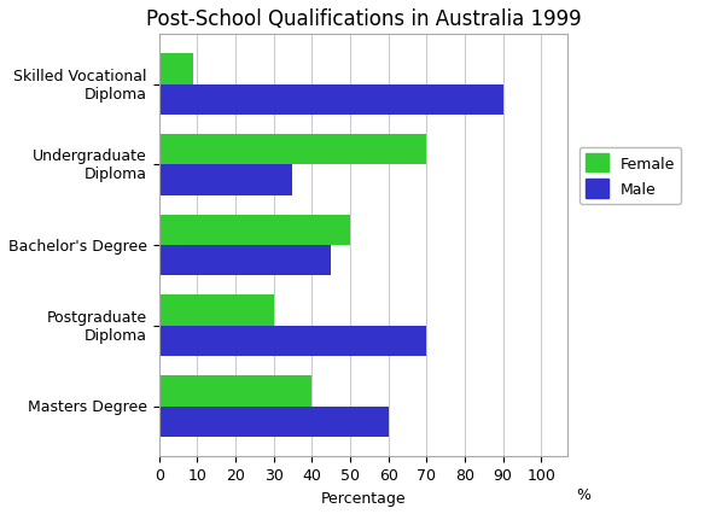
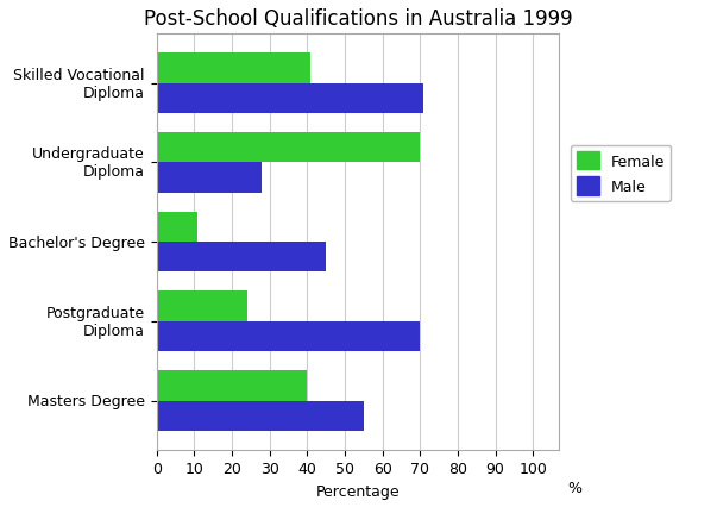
Female/Skilled Vocational Diploma: 9 -> 41
Male/Skilled Vocational Diploma: 90 -> 71
Male/Undergraduate Diploma: 35 -> 28
Female/Bachelor's Degree: 50 -> 11
Female/Postgraduate Diploma: 30 -> 24
Male/Masters Degree: 60 -> 55
